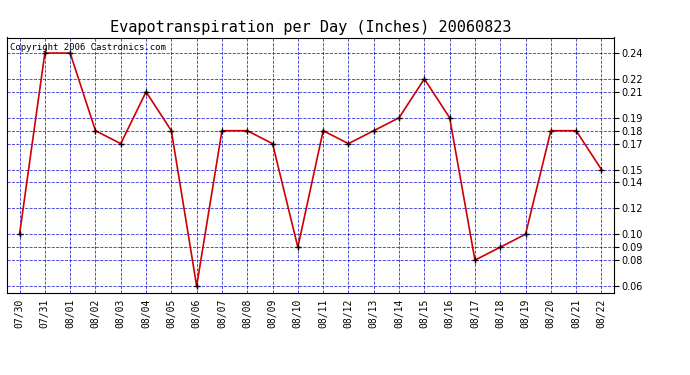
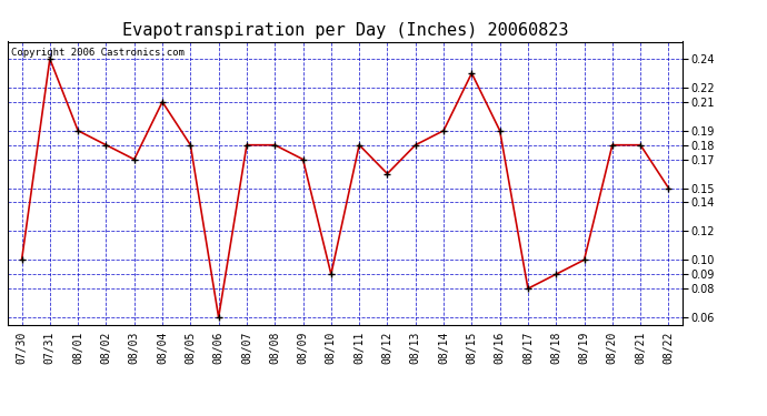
08/01: 0.24 -> 0.19
08/12: 0.17 -> 0.16
08/15: 0.22 -> 0.23
